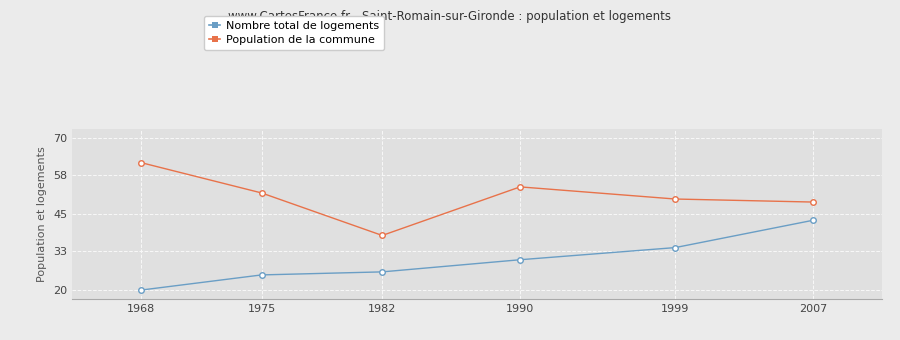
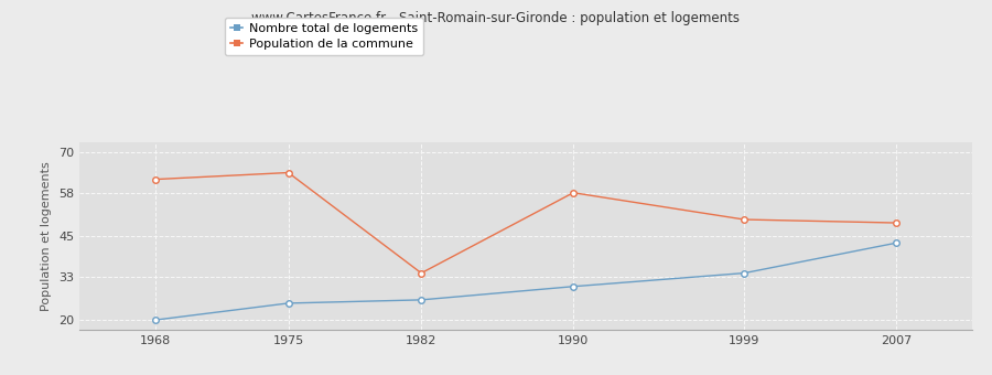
Population de la commune/1975: 52 -> 64
Population de la commune/1982: 38 -> 34
Population de la commune/1990: 54 -> 58
